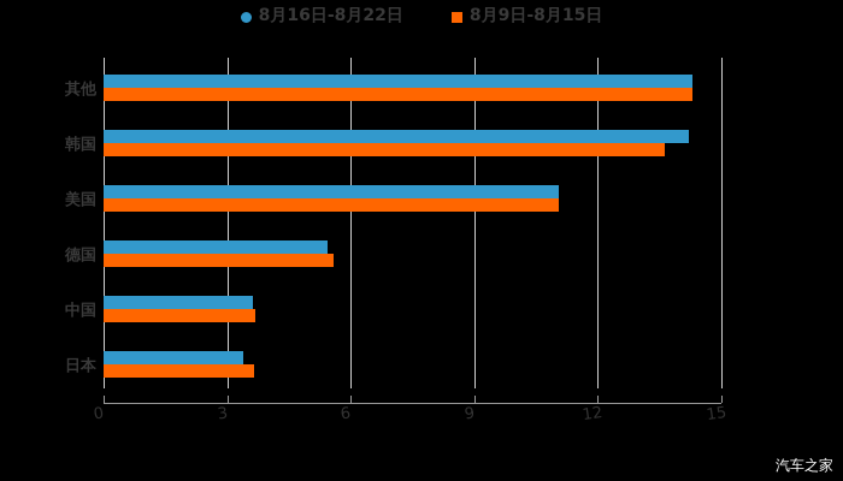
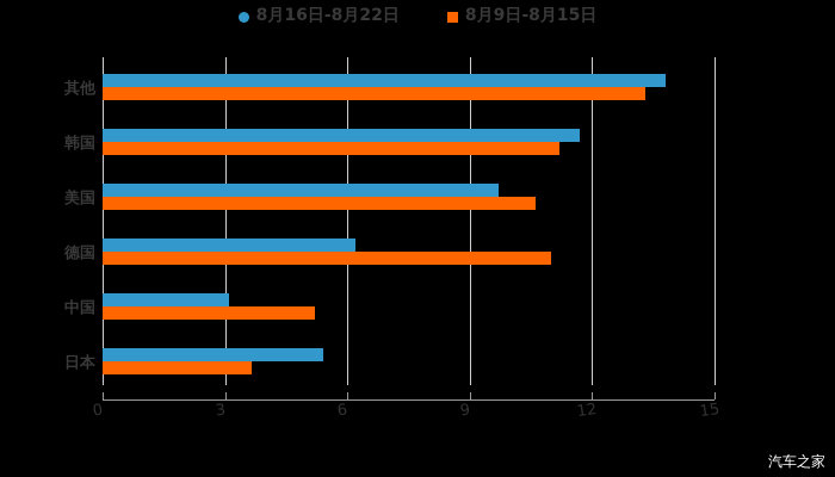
8月16日-8月22日/其他: 14.3 -> 13.8
8月9日-8月15日/其他: 14.3 -> 13.3
8月16日-8月22日/韩国: 14.2 -> 11.7
8月9日-8月15日/韩国: 13.6 -> 11.2
8月16日-8月22日/美国: 11.1 -> 9.7
8月9日-8月15日/美国: 11.1 -> 10.6
8月16日-8月22日/德国: 5.4 -> 6.2
8月9日-8月15日/德国: 5.6 -> 11.0
8月16日-8月22日/中国: 3.6 -> 3.1
8月9日-8月15日/中国: 3.7 -> 5.2
8月16日-8月22日/日本: 3.4 -> 5.4
